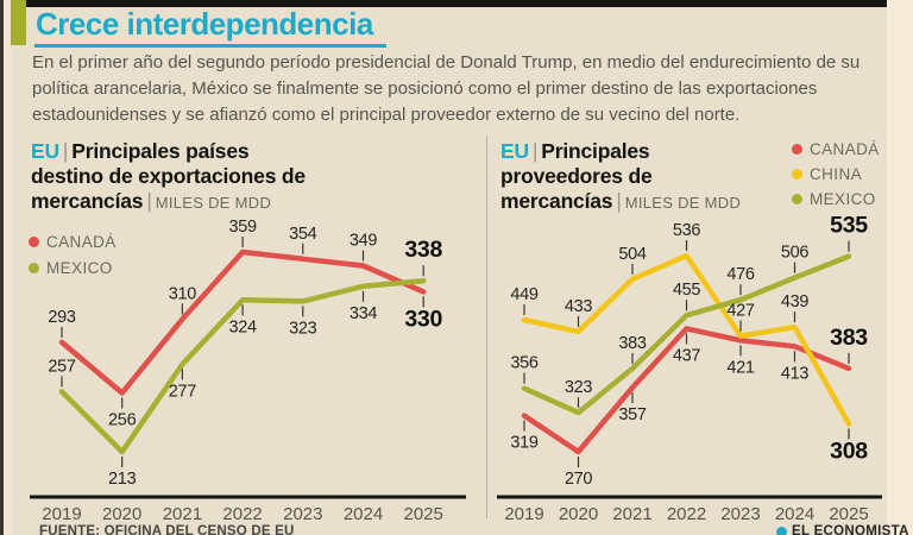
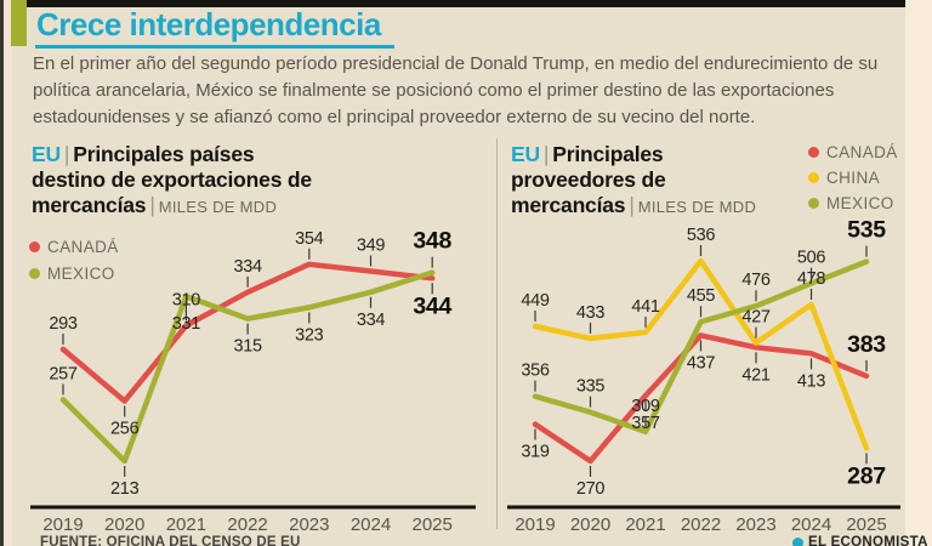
Principales países destino de exportaciones de mercancías/MEXICO/2021: 277 -> 331
Principales países destino de exportaciones de mercancías/CANADÁ/2022: 359 -> 334
Principales países destino de exportaciones de mercancías/MEXICO/2022: 324 -> 315
Principales países destino de exportaciones de mercancías/CANADÁ/2025: 330 -> 344
Principales países destino de exportaciones de mercancías/MEXICO/2025: 338 -> 348
Principales proveedores de mercancías/MEXICO/2020: 323 -> 335
Principales proveedores de mercancías/CHINA/2021: 504 -> 441
Principales proveedores de mercancías/MEXICO/2021: 383 -> 309
Principales proveedores de mercancías/CHINA/2024: 439 -> 478
Principales proveedores de mercancías/CHINA/2025: 308 -> 287
